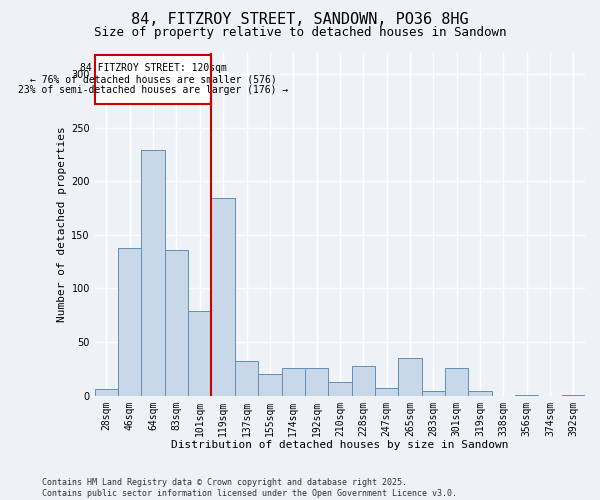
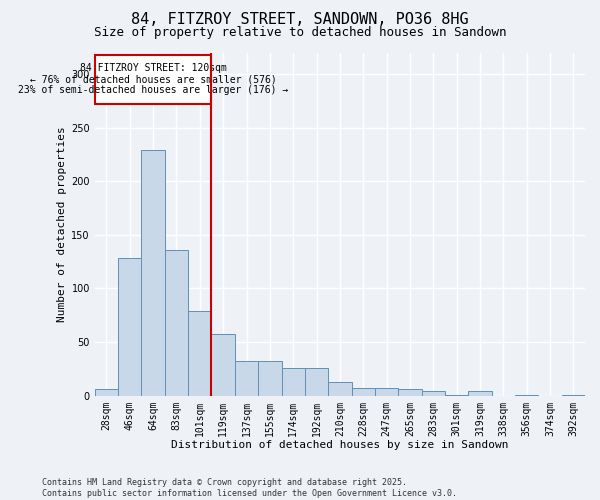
46sqm: 138 -> 128
119sqm: 184 -> 58
155sqm: 20 -> 32
228sqm: 28 -> 7
265sqm: 35 -> 6
301sqm: 26 -> 1
